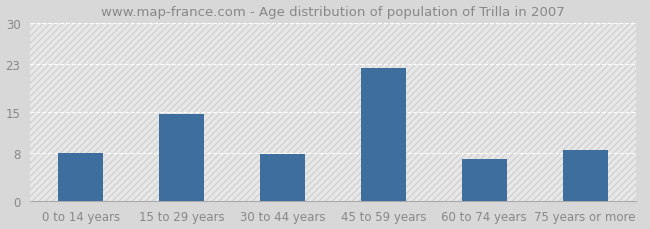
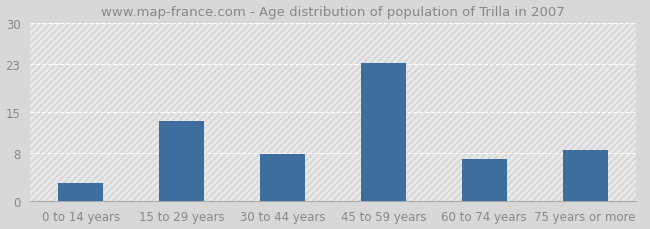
0 to 14 years: 8.0 -> 3.0
15 to 29 years: 14.6 -> 13.5
45 to 59 years: 22.4 -> 23.3
